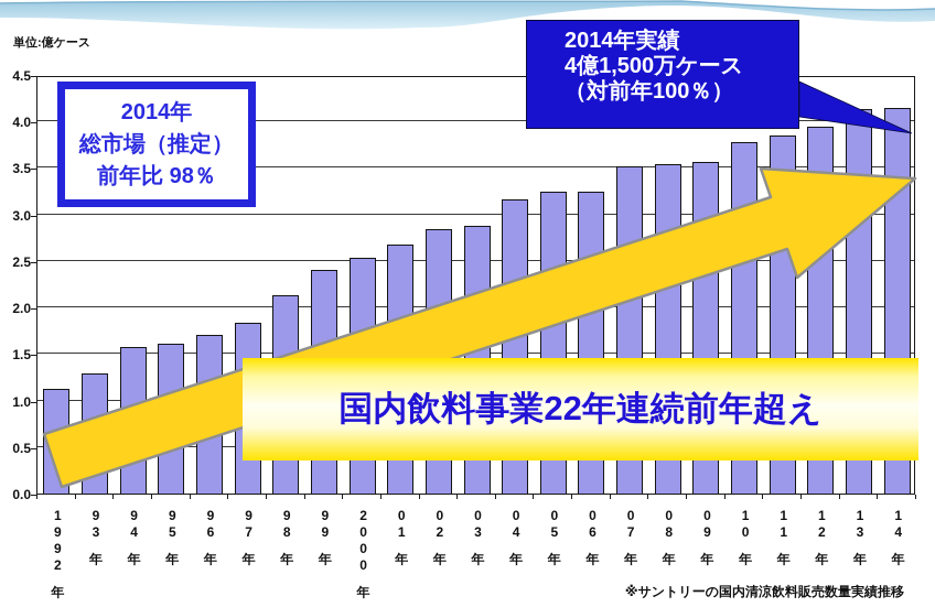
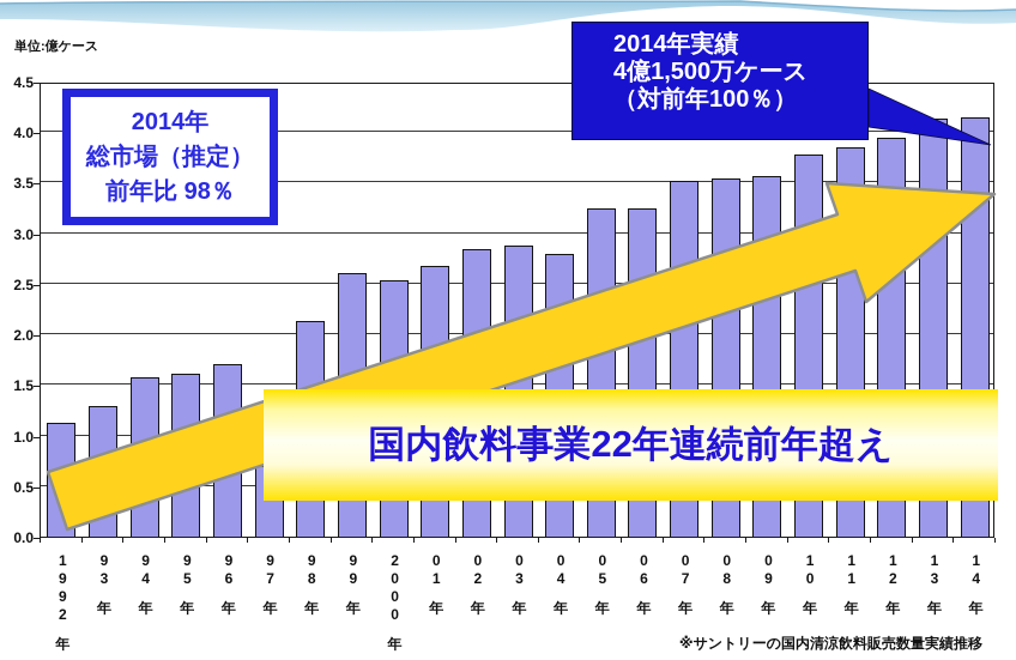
97年: 1.8 -> 0.7
99年: 2.4 -> 2.6
04年: 3.2 -> 2.8
